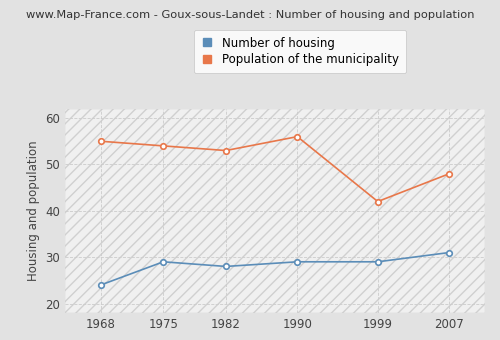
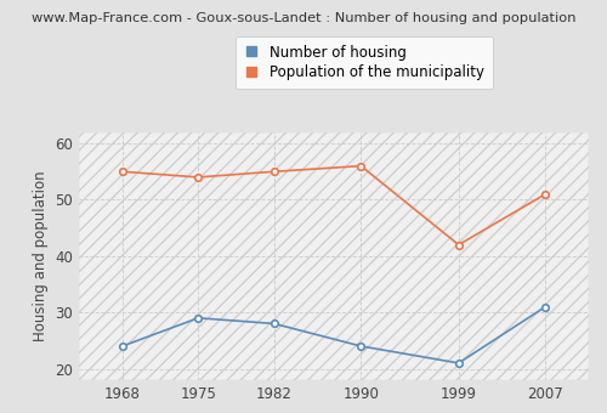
Population of the municipality/1982: 53 -> 55
Number of housing/1990: 29 -> 24
Number of housing/1999: 29 -> 21
Population of the municipality/2007: 48 -> 51
